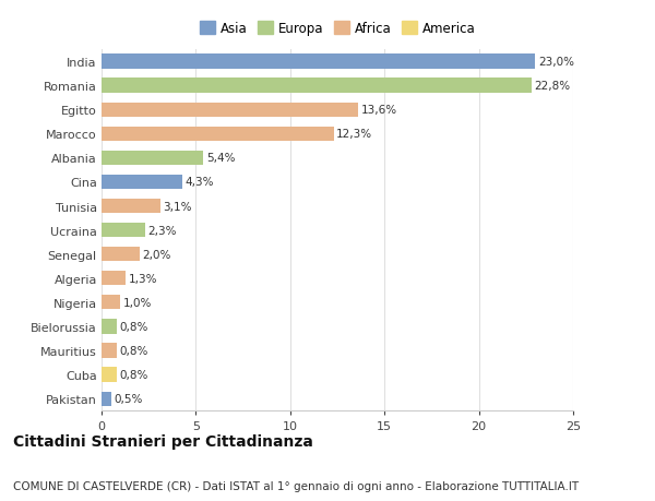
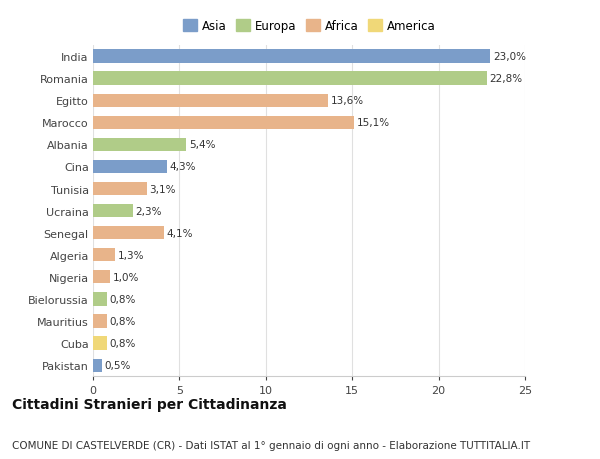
Marocco: 12,3% -> 15,1%
Senegal: 2,0% -> 4,1%
